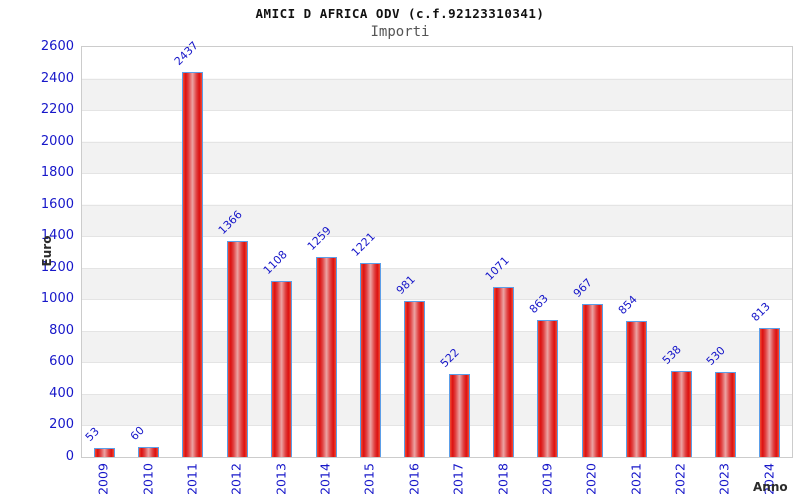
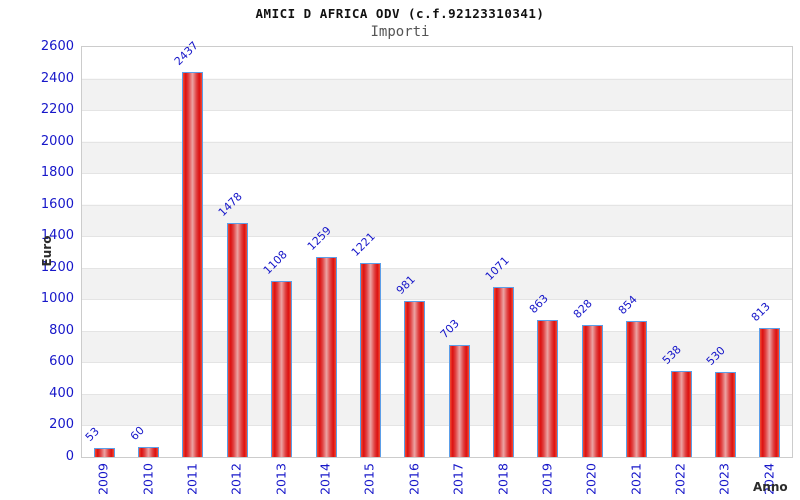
2012: 1366 -> 1478
2017: 522 -> 703
2020: 967 -> 828
